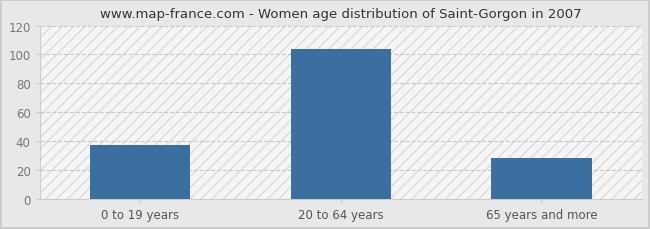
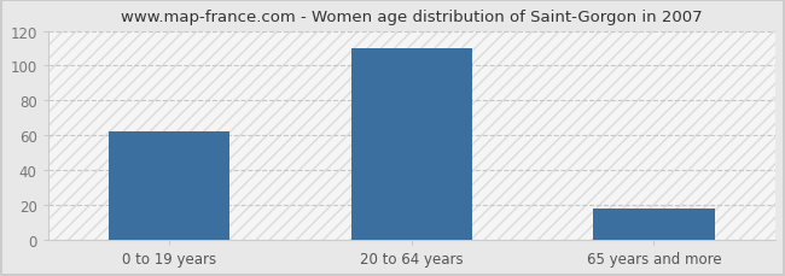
0 to 19 years: 37 -> 62
20 to 64 years: 104 -> 110
65 years and more: 28 -> 18
